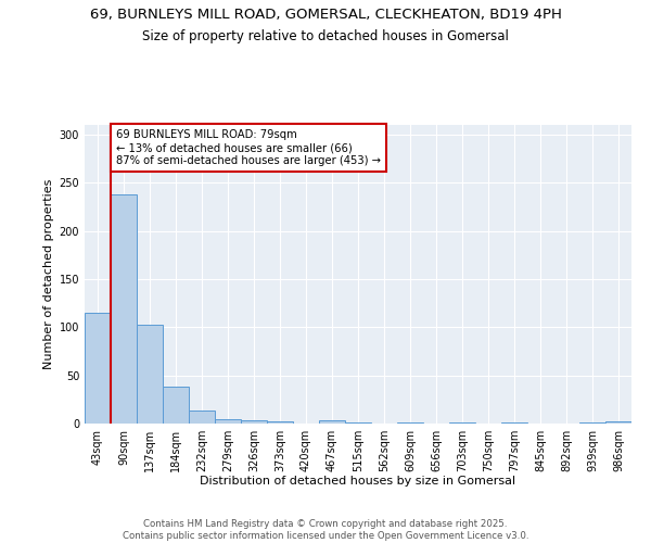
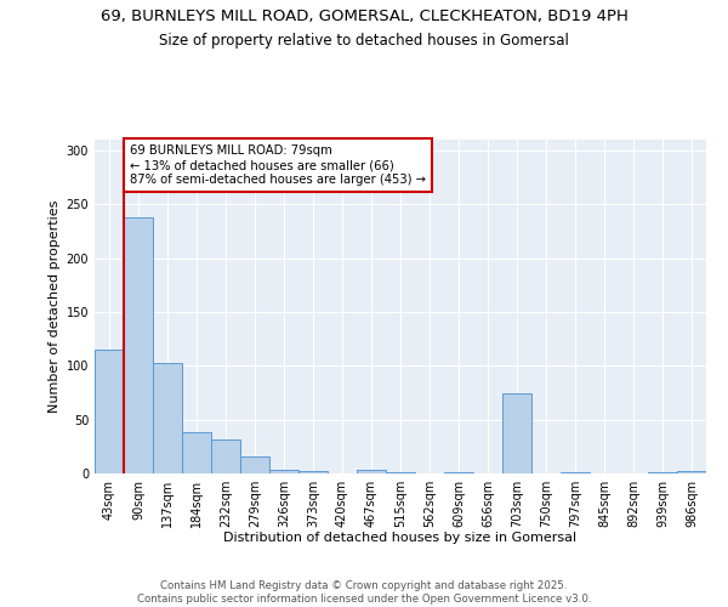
232sqm: 14 -> 32
279sqm: 5 -> 16
703sqm: 1 -> 74
